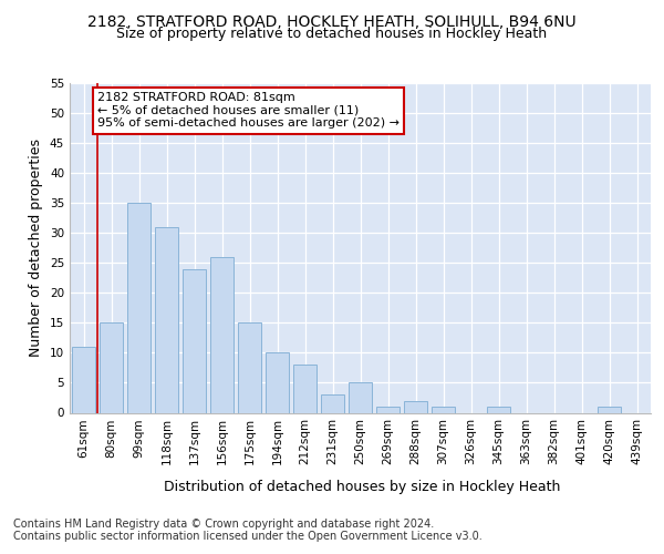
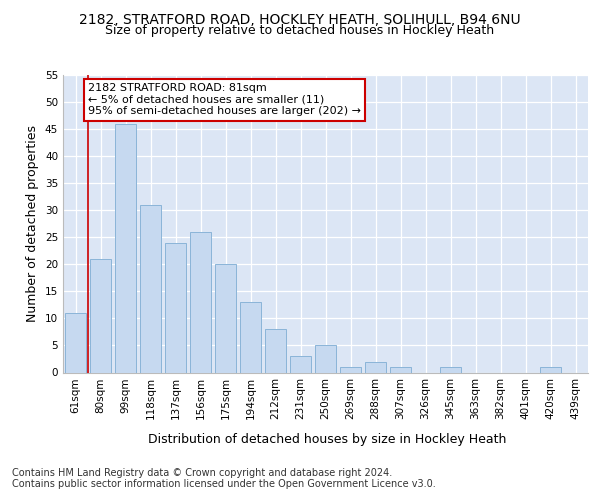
80sqm: 15 -> 21
99sqm: 35 -> 46
175sqm: 15 -> 20
194sqm: 10 -> 13
